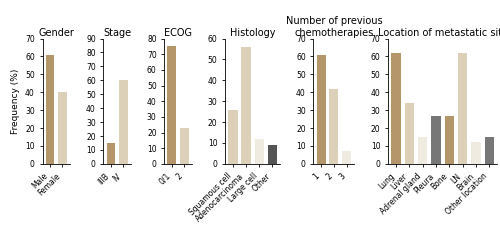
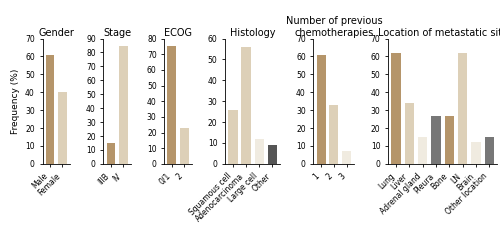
Stage/IV: 60 -> 85
Number of previous chemotherapies/2: 42 -> 33
